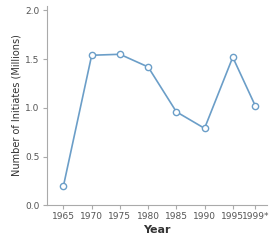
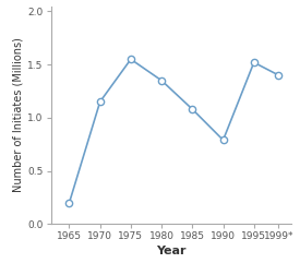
1970: 1.54 -> 1.15
1980: 1.42 -> 1.35
1985: 0.96 -> 1.08
1999*: 1.02 -> 1.40
